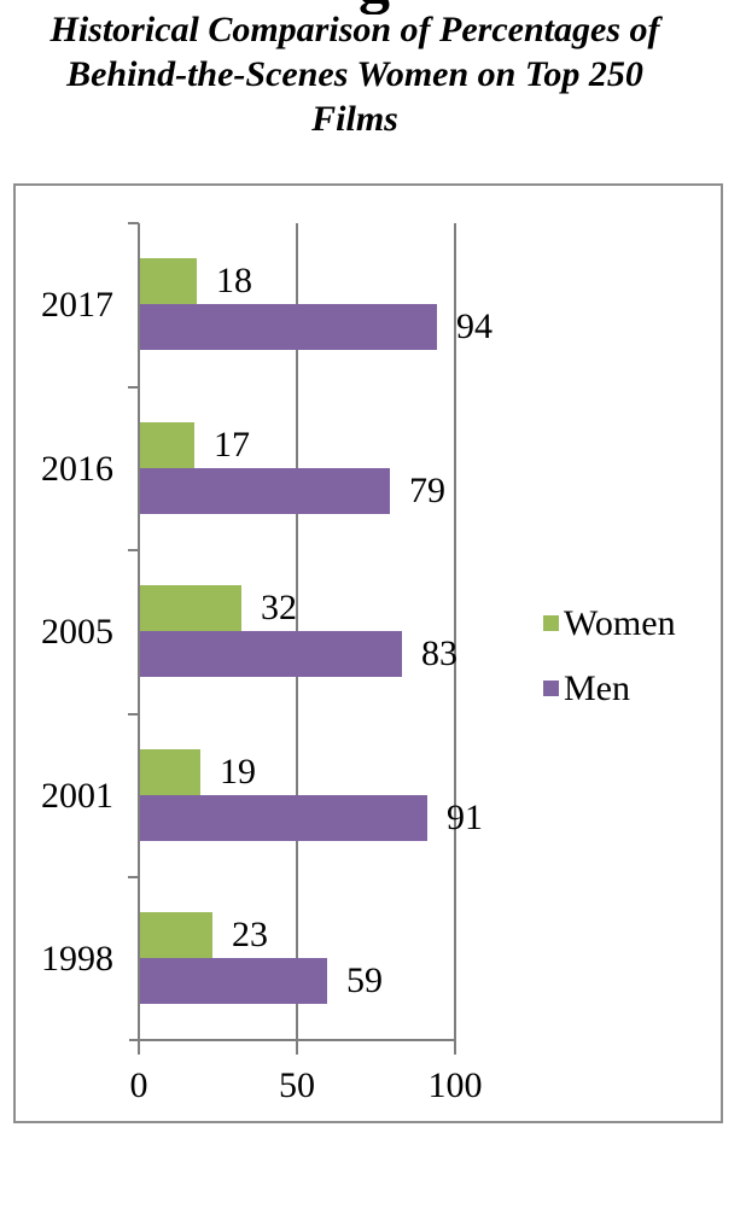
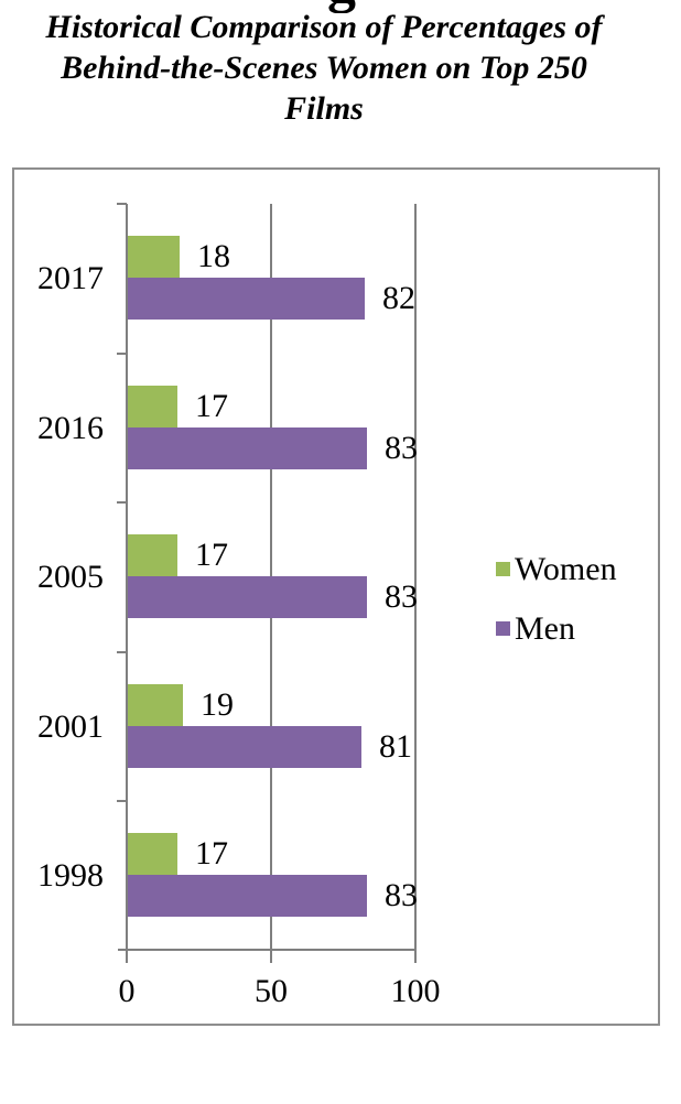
Men/2017: 94 -> 82
Men/2016: 79 -> 83
Women/2005: 32 -> 17
Men/2001: 91 -> 81
Women/1998: 23 -> 17
Men/1998: 59 -> 83
